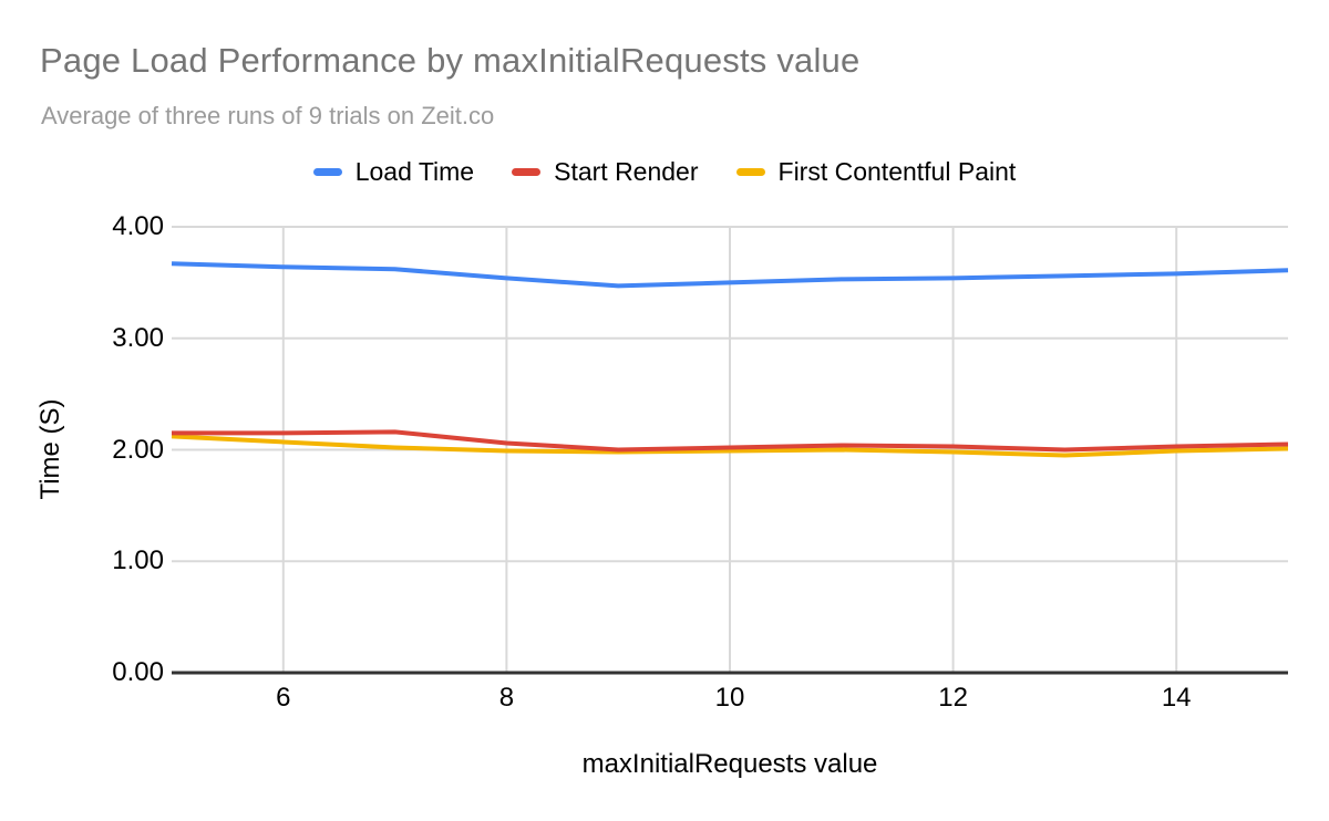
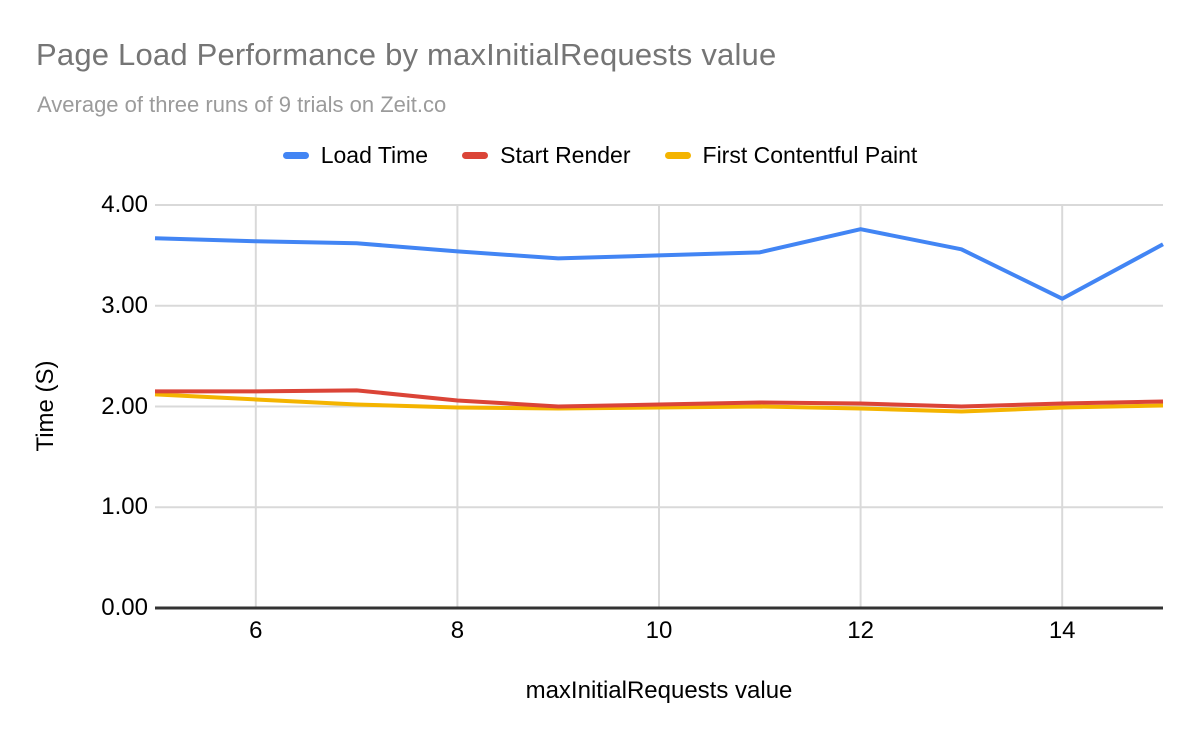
Load Time/12: 3.54 -> 3.76
Load Time/14: 3.58 -> 3.07
